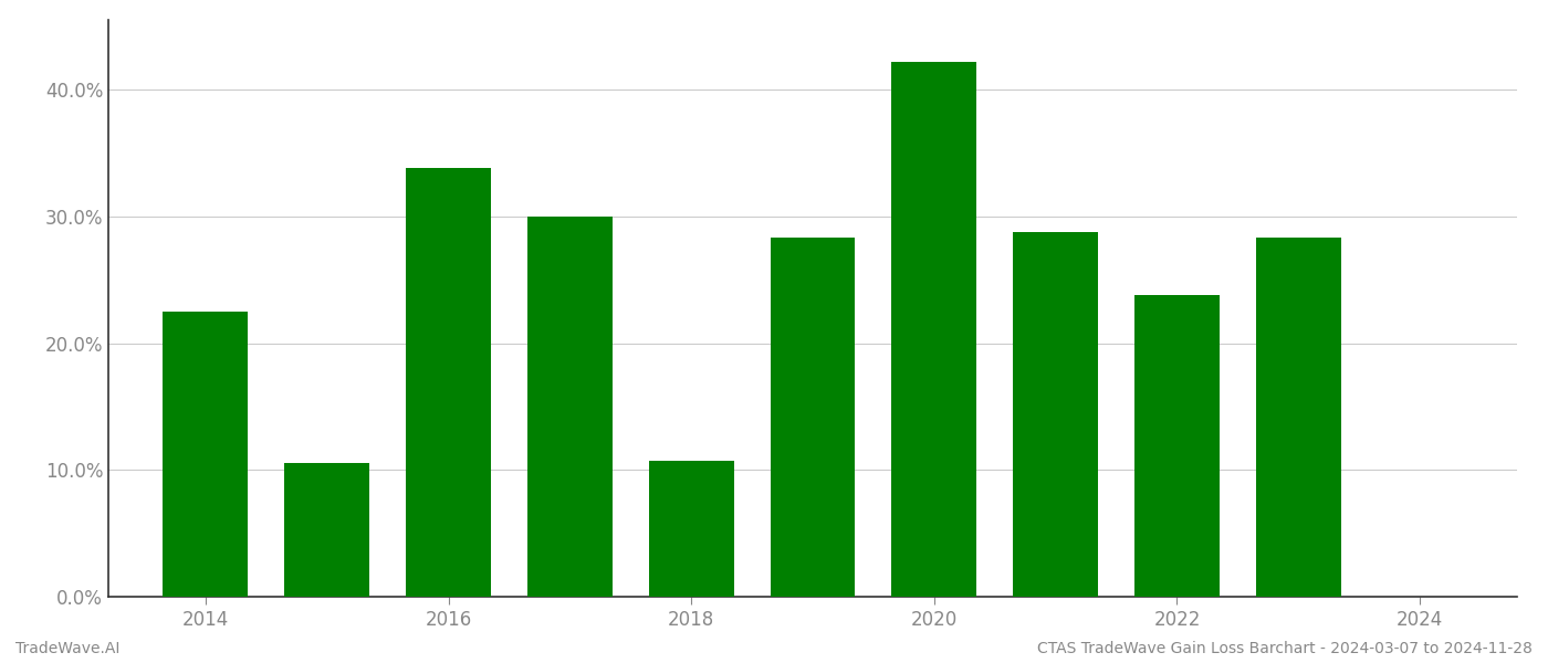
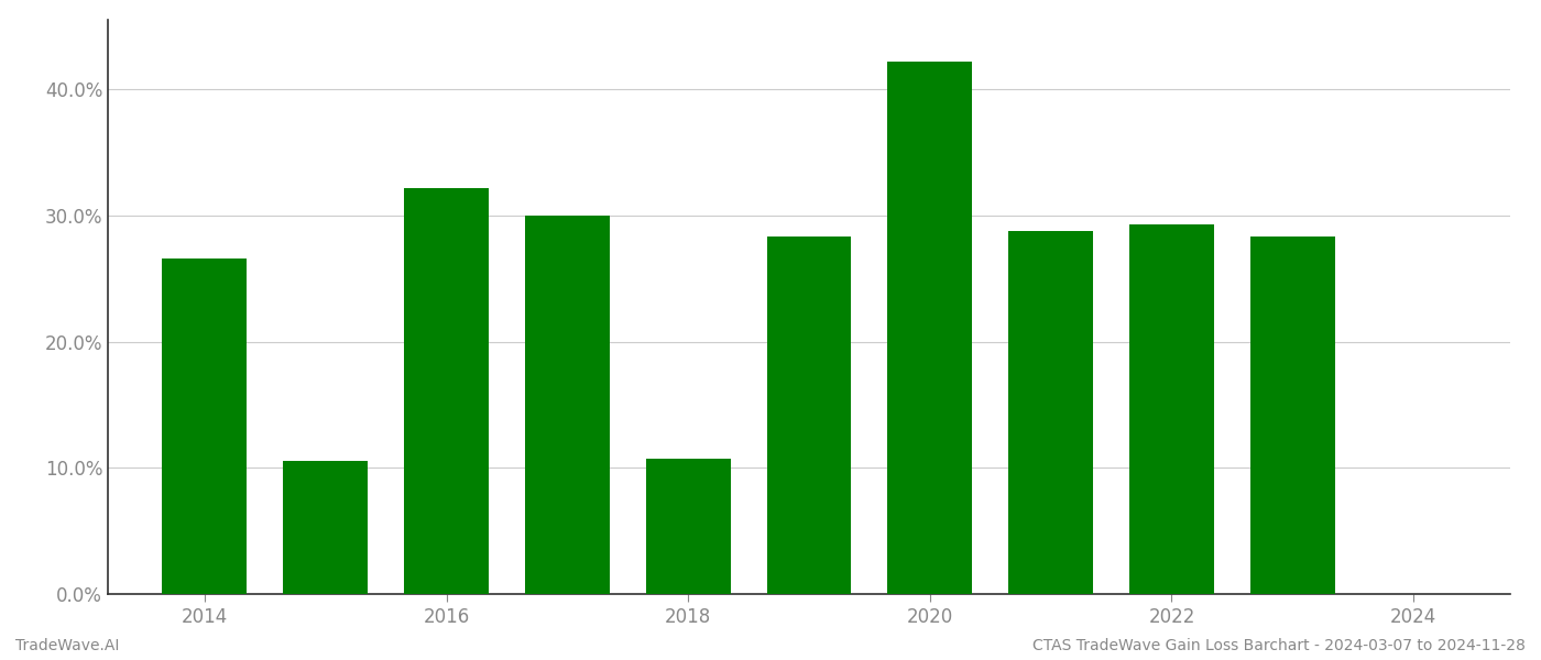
2014: 22.5% -> 26.6%
2016: 33.8% -> 32.2%
2022: 23.8% -> 29.3%
